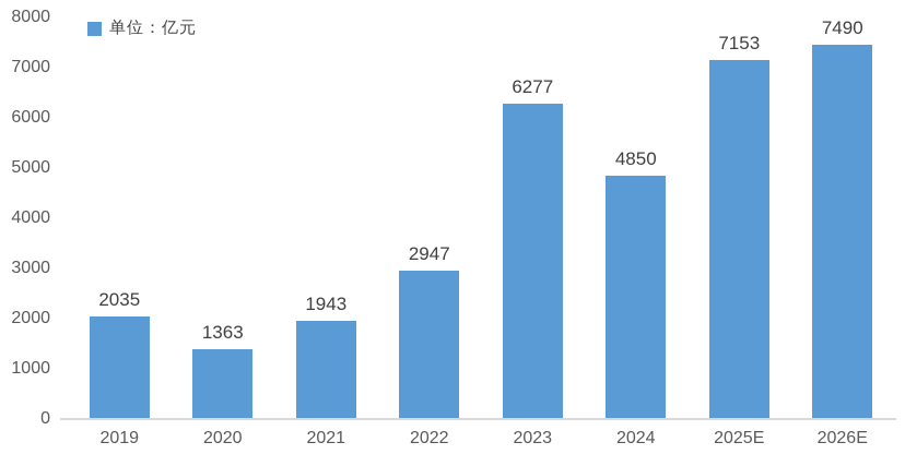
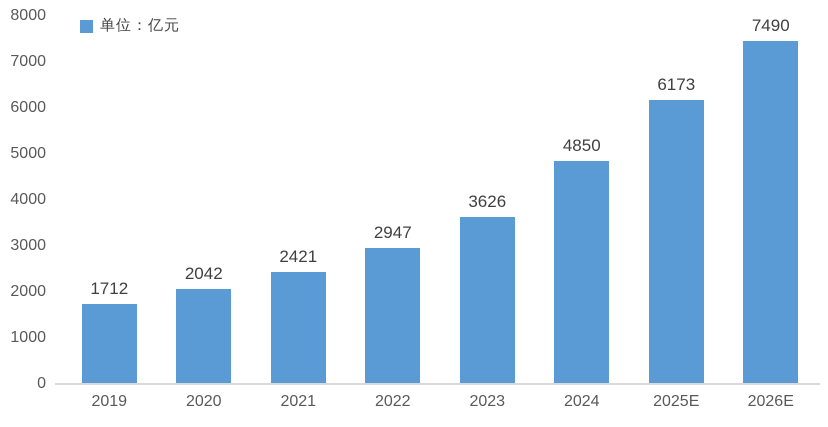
2019: 2035 -> 1712
2020: 1363 -> 2042
2021: 1943 -> 2421
2023: 6277 -> 3626
2025E: 7153 -> 6173
